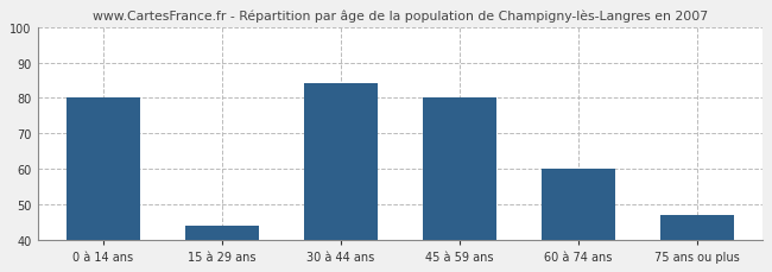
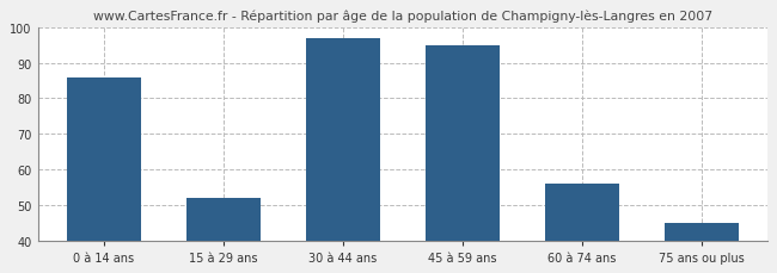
0 à 14 ans: 80 -> 86
15 à 29 ans: 44 -> 52
30 à 44 ans: 84 -> 97
45 à 59 ans: 80 -> 95
60 à 74 ans: 60 -> 56
75 ans ou plus: 47 -> 45
